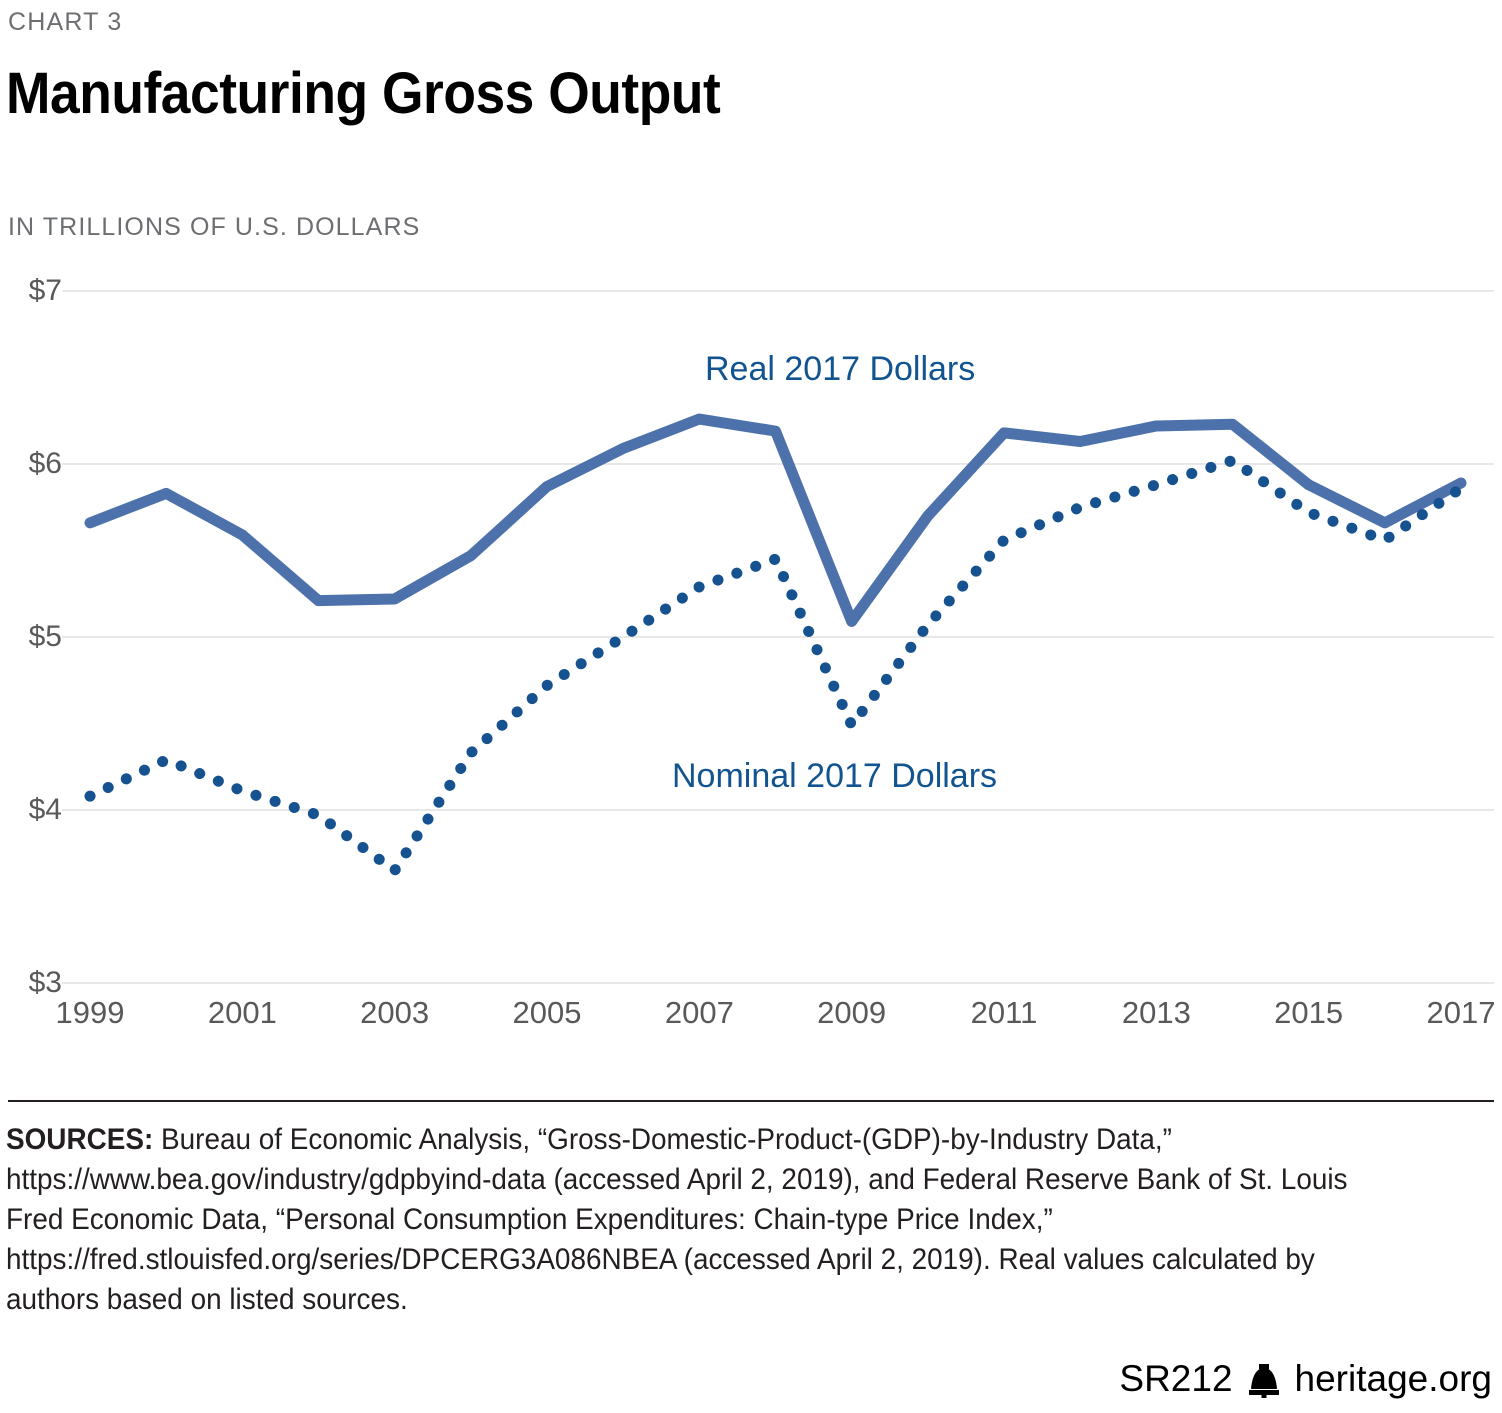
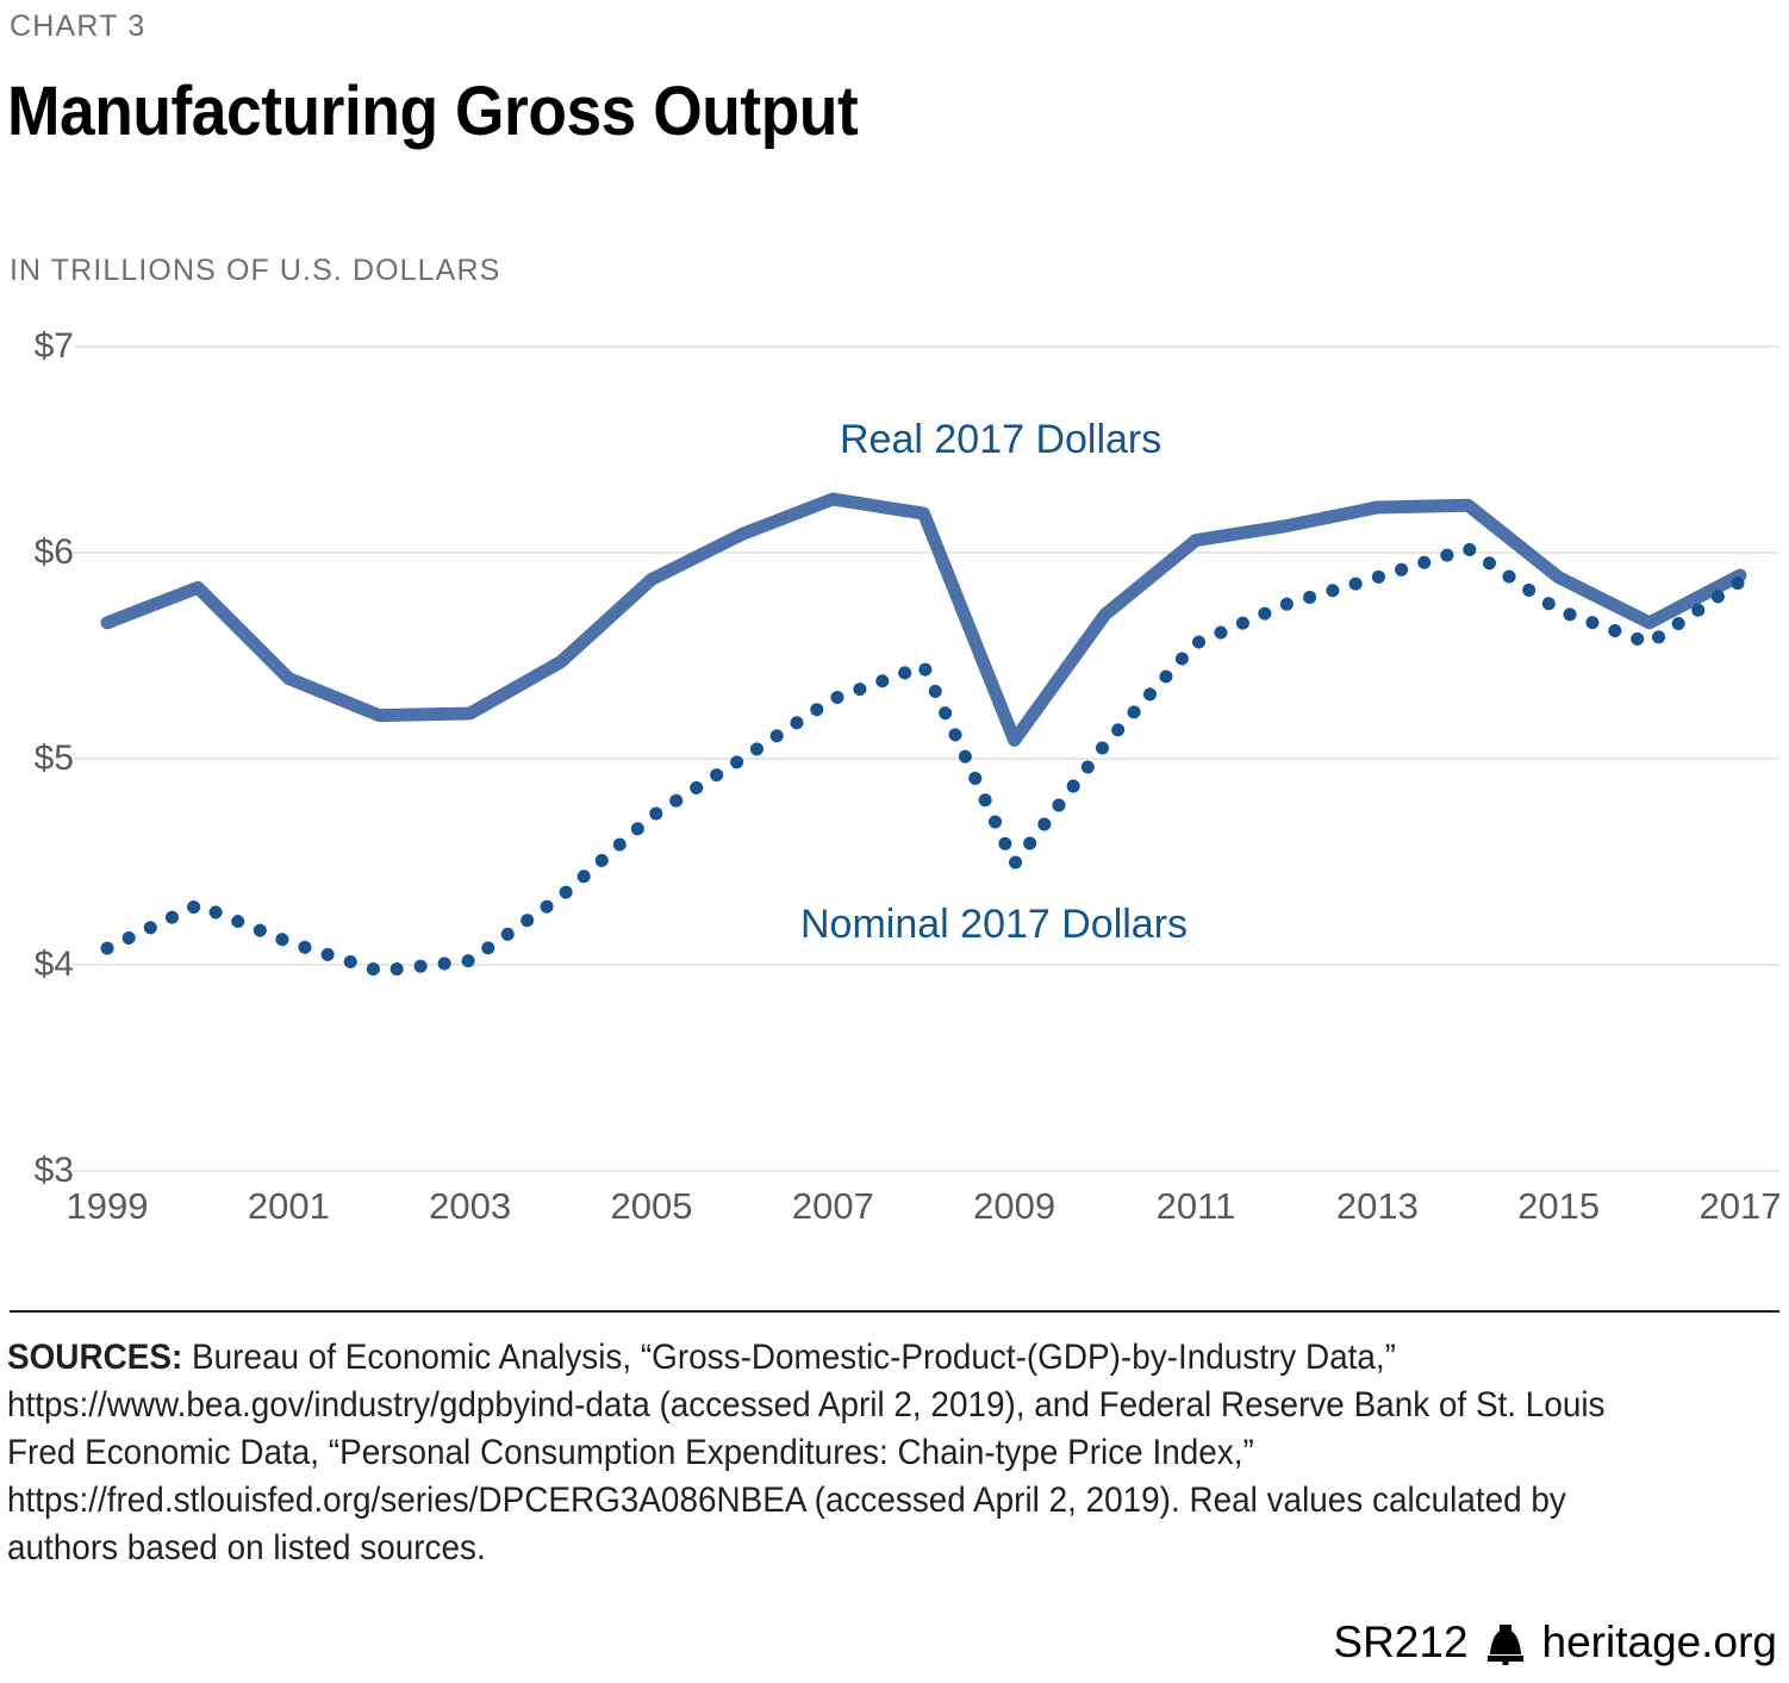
Real 2017 Dollars/2001: $5.59 -> $5.39
Nominal 2017 Dollars/2003: $3.65 -> $4.02
Real 2017 Dollars/2011: $6.18 -> $6.06
